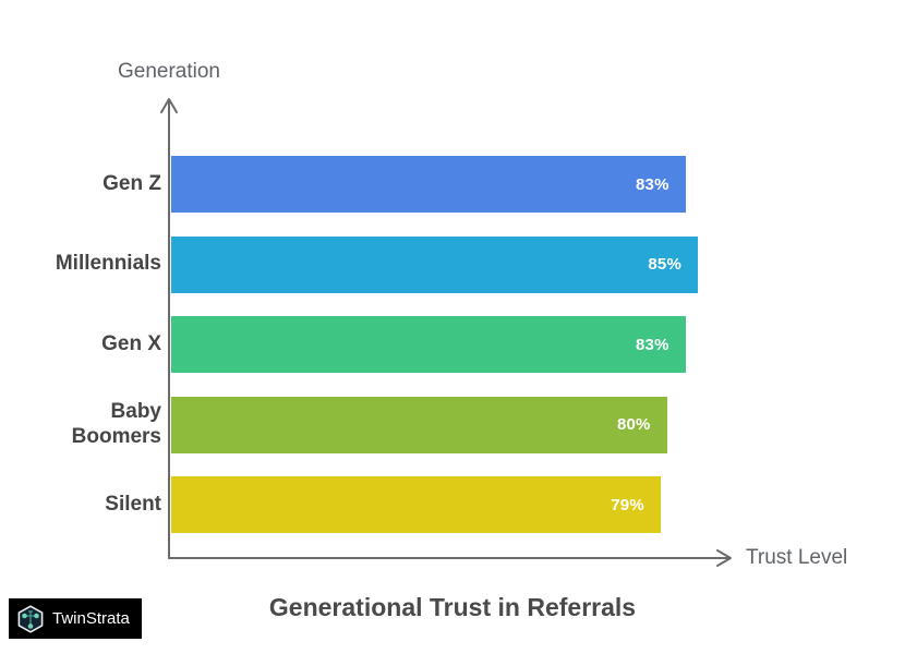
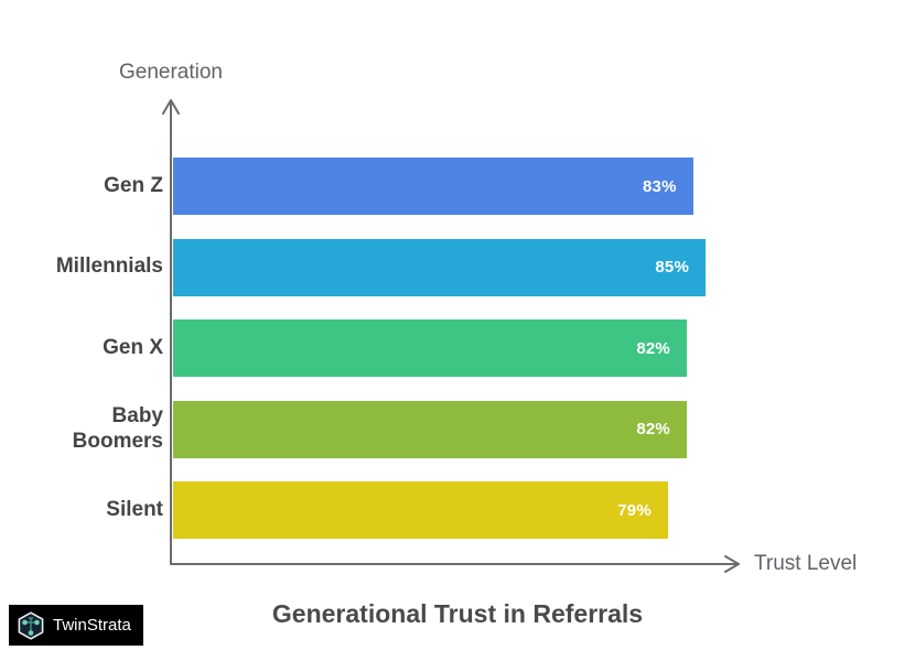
Gen X: 83% -> 82%
Baby Boomers: 80% -> 82%
